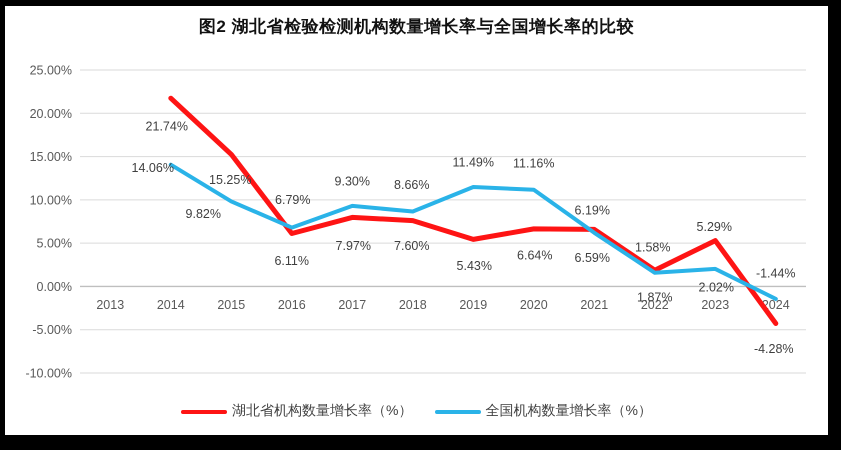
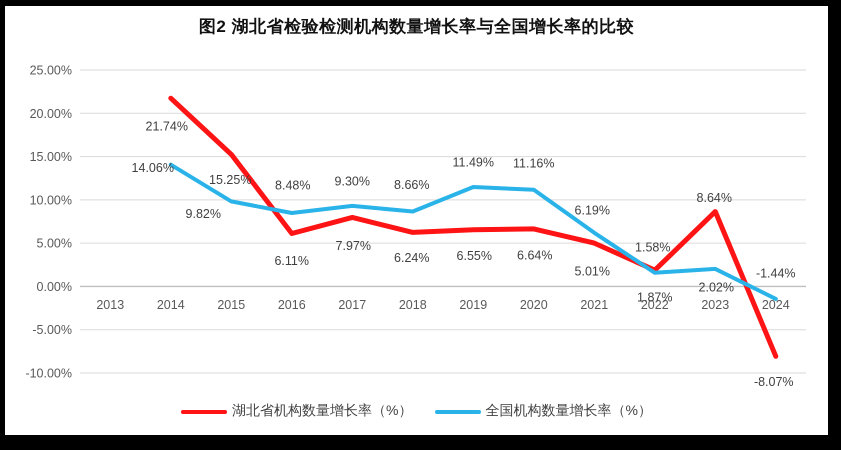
全国机构数量增长率（%）/2016: 6.79% -> 8.48%
湖北省机构数量增长率（%）/2018: 7.60% -> 6.24%
湖北省机构数量增长率（%）/2019: 5.43% -> 6.55%
湖北省机构数量增长率（%）/2021: 6.59% -> 5.01%
湖北省机构数量增长率（%）/2023: 5.29% -> 8.64%
湖北省机构数量增长率（%）/2024: -4.28% -> -8.07%
